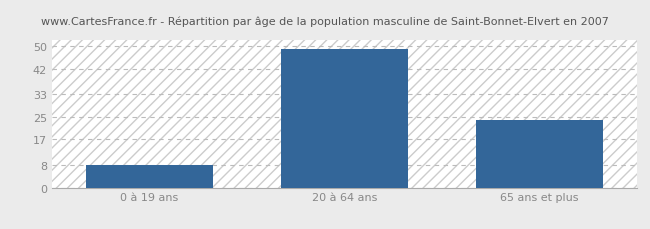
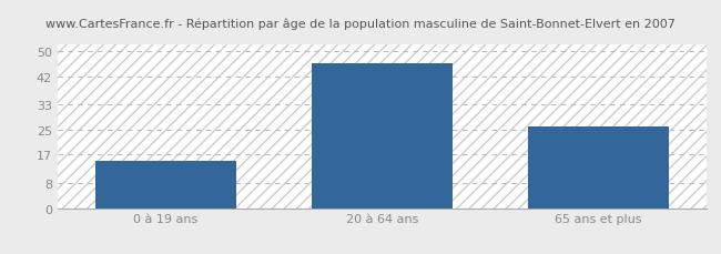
0 à 19 ans: 8 -> 15
20 à 64 ans: 49 -> 46
65 ans et plus: 24 -> 26
